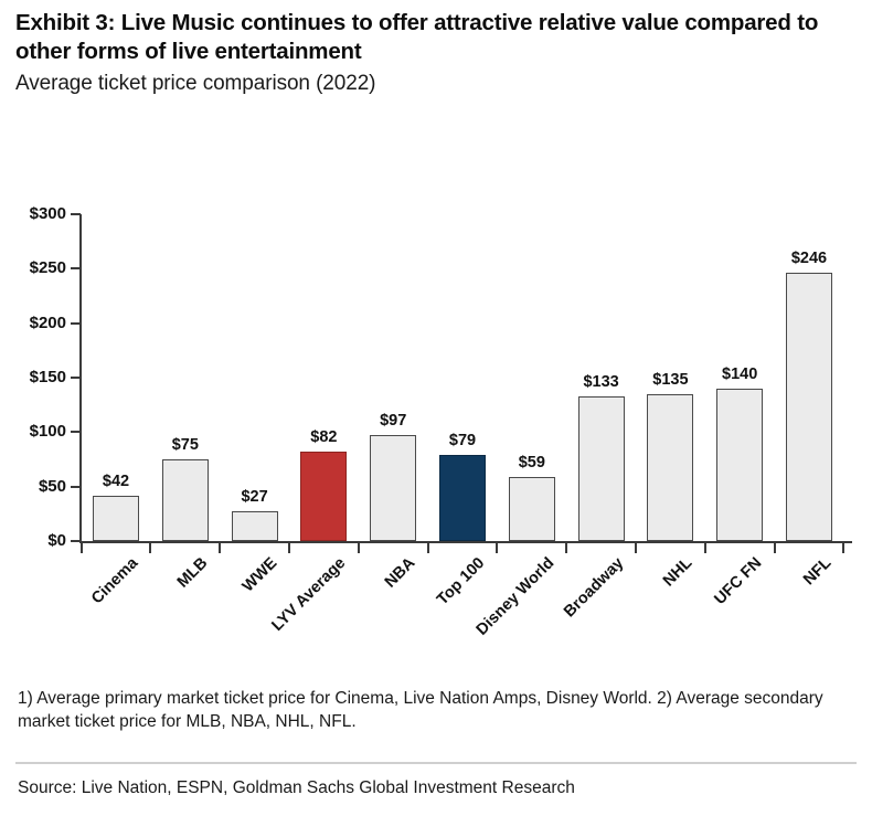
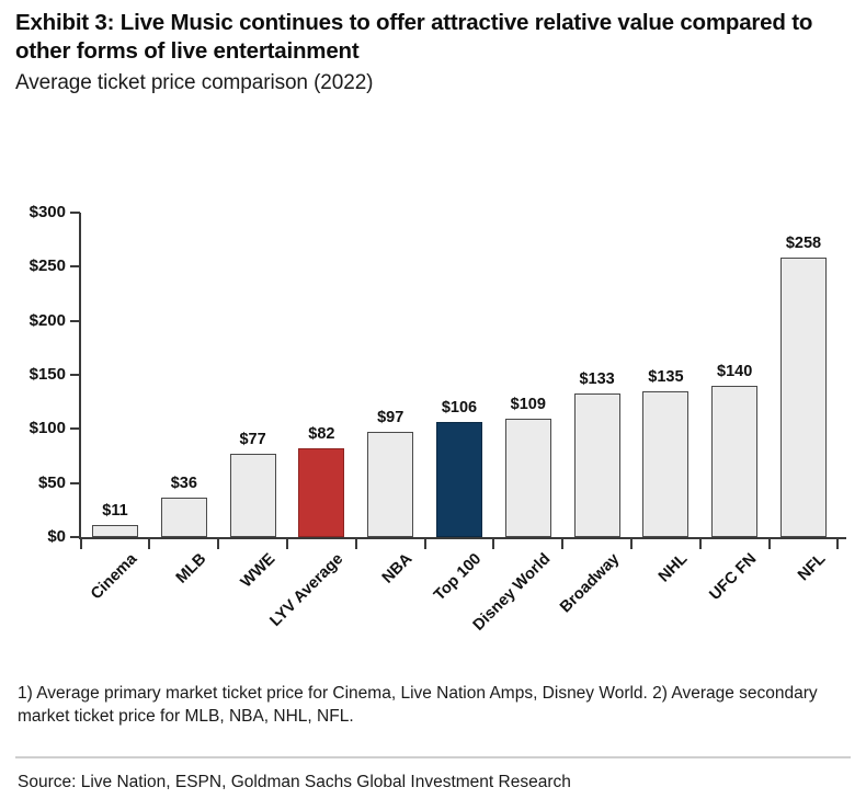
Cinema: $42 -> $11
MLB: $75 -> $36
WWE: $27 -> $77
Top 100: $79 -> $106
Disney World: $59 -> $109
NFL: $246 -> $258
